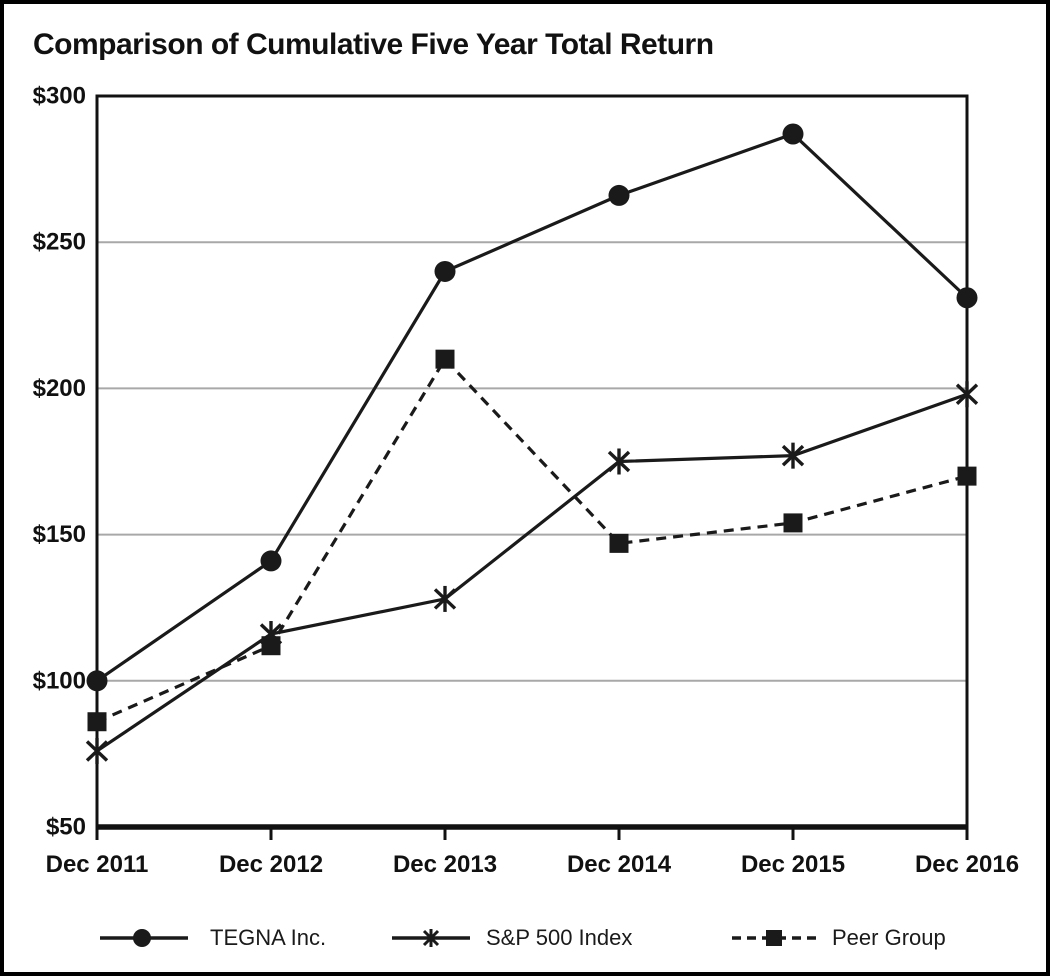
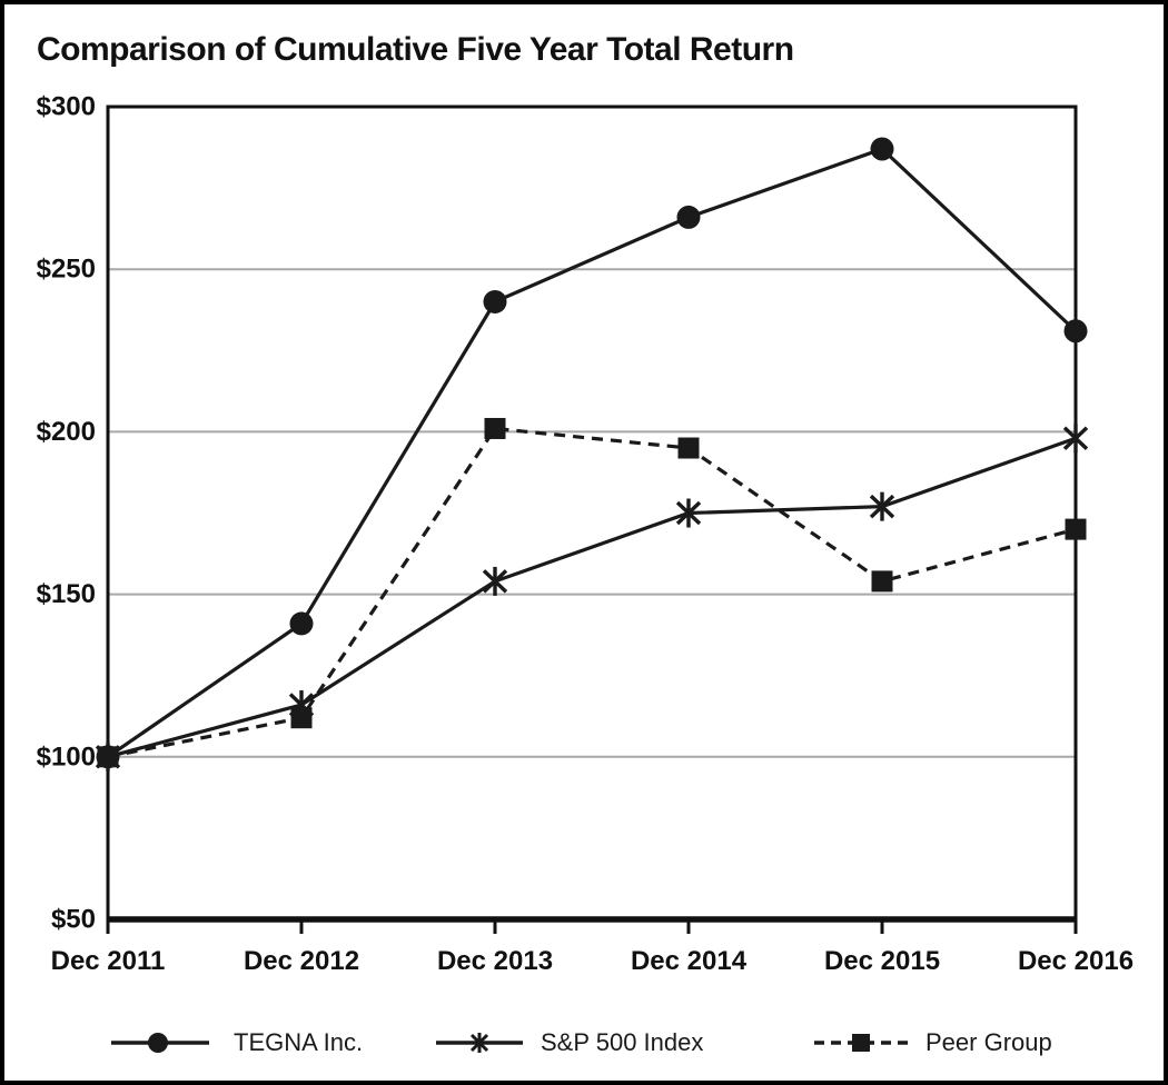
S&P 500 Index/Dec 2011: $76 -> $100
Peer Group/Dec 2011: $86 -> $100
S&P 500 Index/Dec 2013: $128 -> $154
Peer Group/Dec 2013: $210 -> $201
Peer Group/Dec 2014: $147 -> $195
